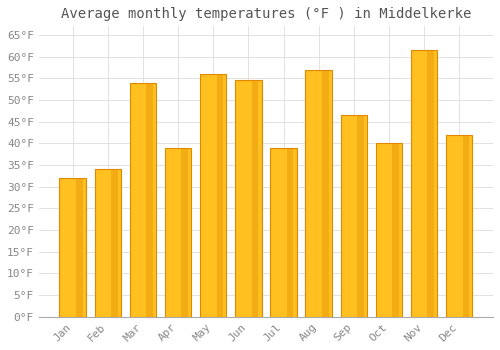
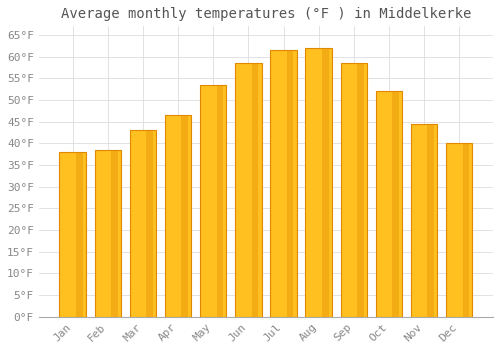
Jan: 32.0°F -> 38.0°F
Feb: 34.0°F -> 38.5°F
Mar: 54.0°F -> 43.0°F
Apr: 39.0°F -> 46.5°F
May: 56.0°F -> 53.5°F
Jun: 54.5°F -> 58.5°F
Jul: 39.0°F -> 61.5°F
Aug: 57.0°F -> 62.0°F
Sep: 46.5°F -> 58.5°F
Oct: 40.0°F -> 52.0°F
Nov: 61.5°F -> 44.5°F
Dec: 42.0°F -> 40.0°F
